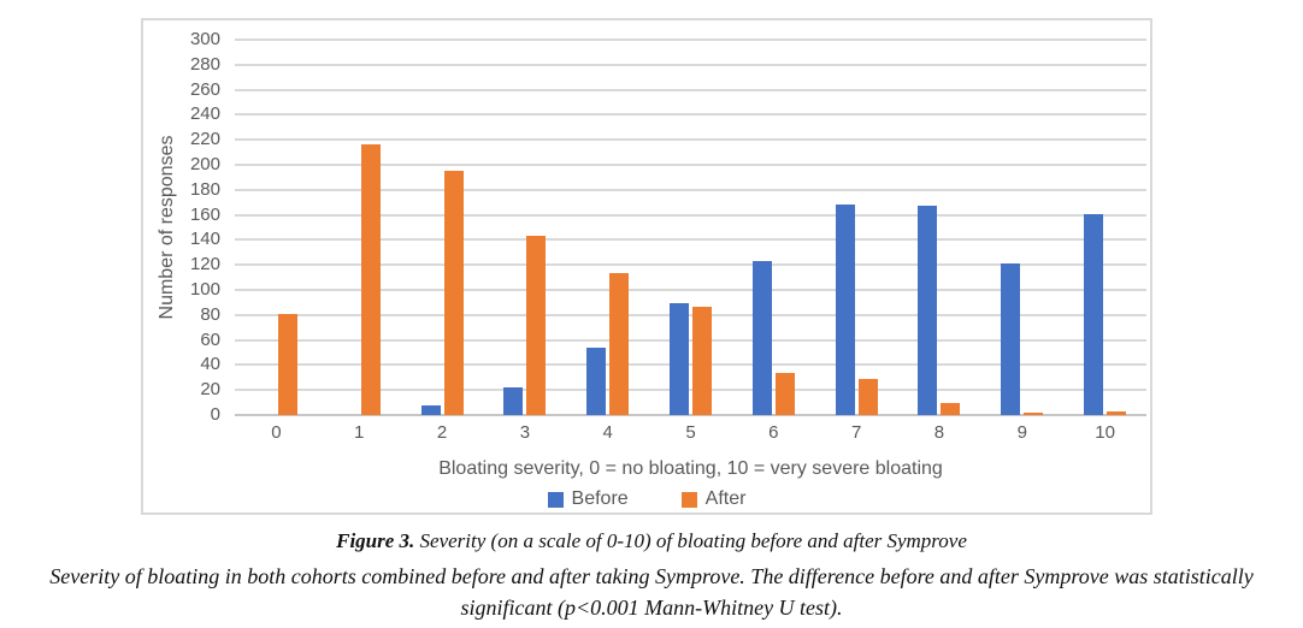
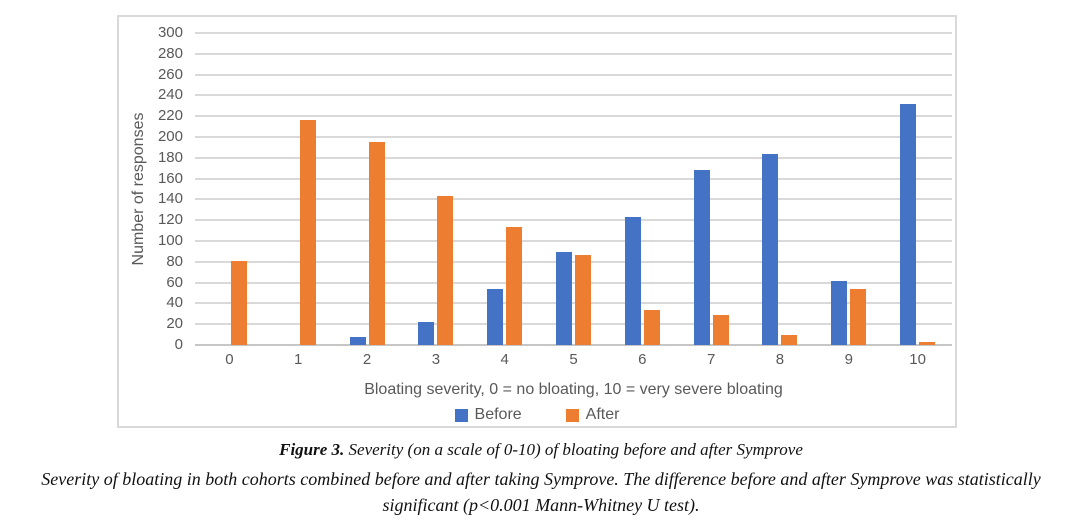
Before/8: 167 -> 184
Before/9: 121 -> 62
After/9: 2 -> 54
Before/10: 161 -> 232
